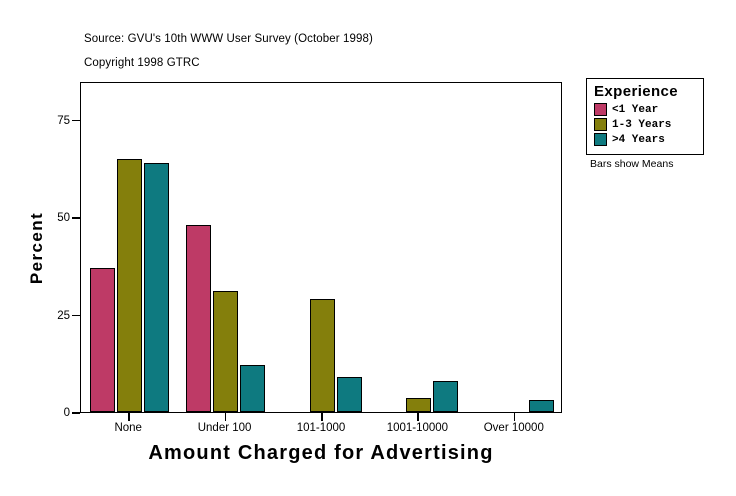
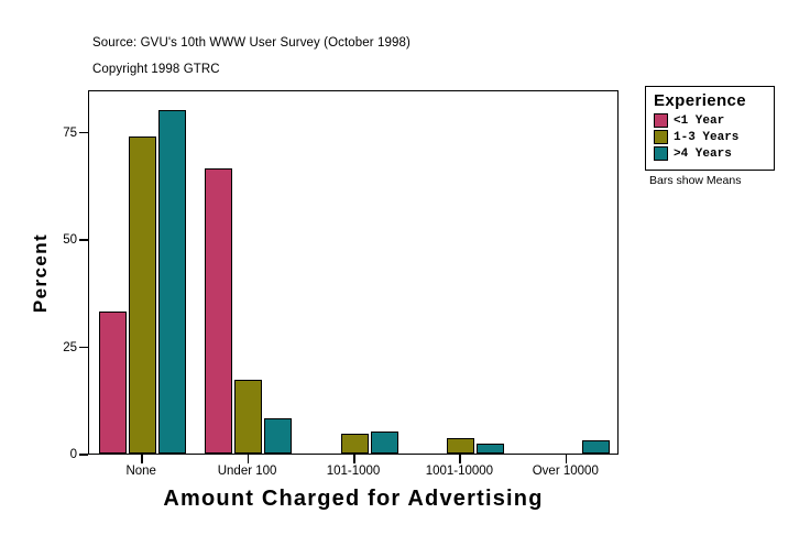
<1 Year/None: 37 -> 33
1-3 Years/None: 65 -> 74
>4 Years/None: 64 -> 80
<1 Year/Under 100: 48 -> 67
1-3 Years/Under 100: 31 -> 17
>4 Years/Under 100: 12 -> 8
1-3 Years/101-1000: 29 -> 5
>4 Years/101-1000: 9 -> 5
>4 Years/1001-10000: 8 -> 2
